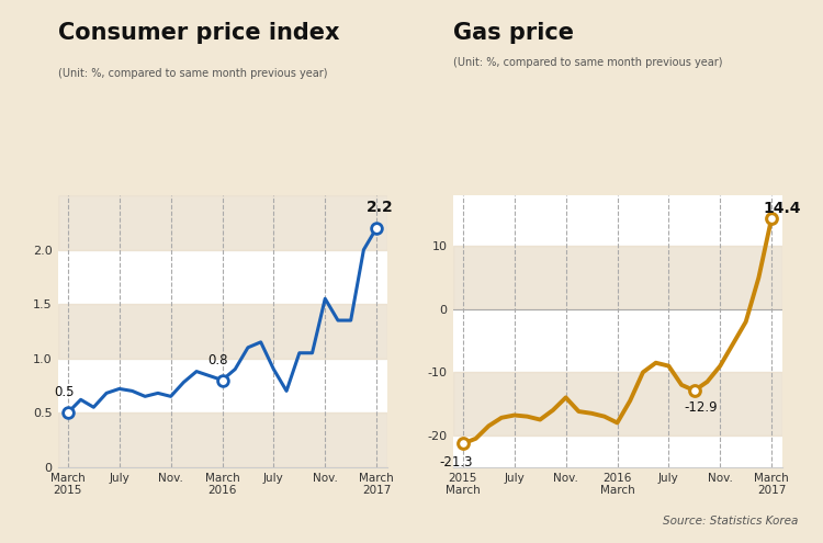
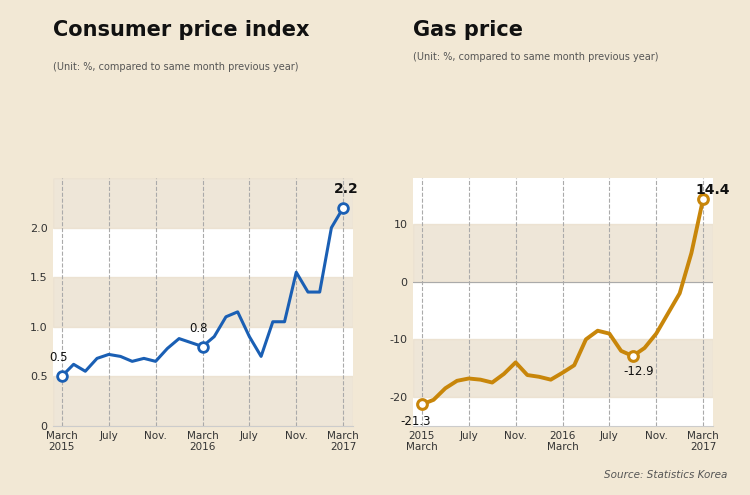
2016 March: -18.0 -> -15.8
